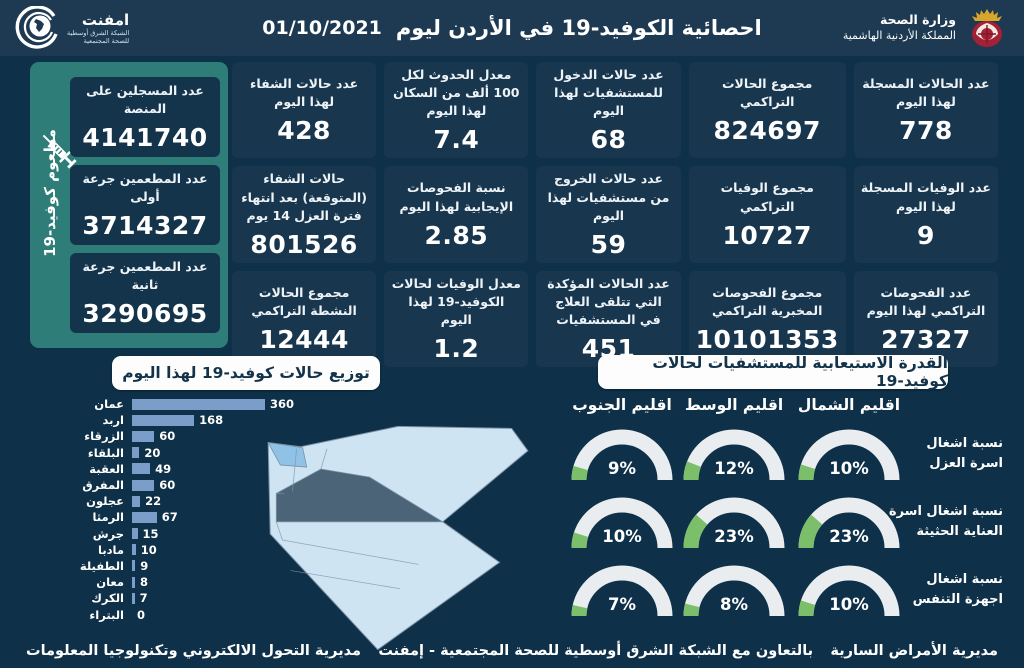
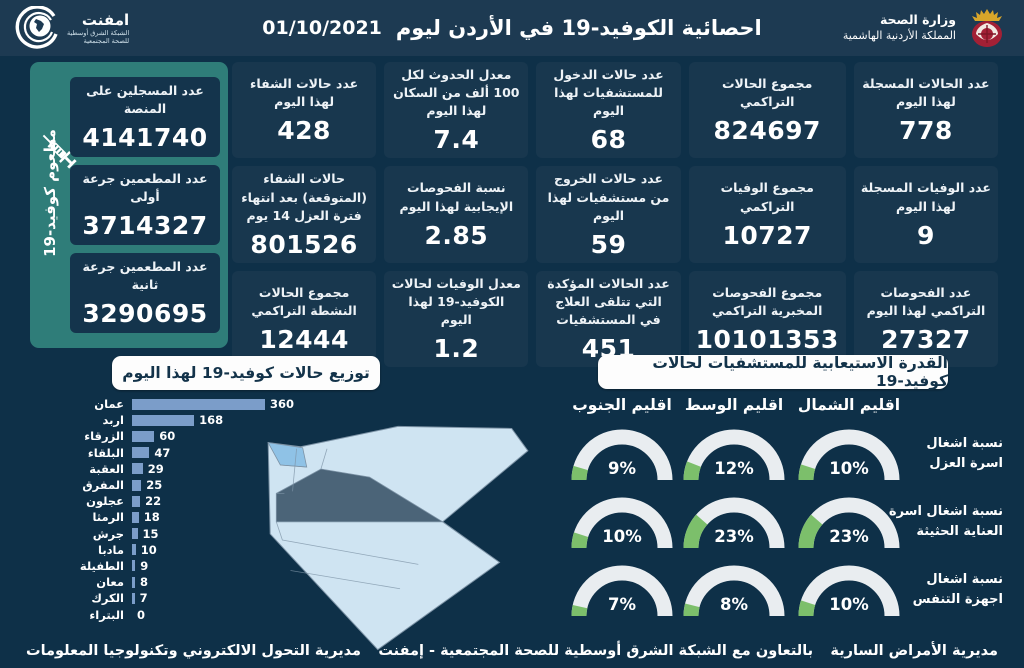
توزيع حالات كوفيد-19 لهذا اليوم/البلقاء: 20 -> 47
توزيع حالات كوفيد-19 لهذا اليوم/العقبة: 49 -> 29
توزيع حالات كوفيد-19 لهذا اليوم/المفرق: 60 -> 25
توزيع حالات كوفيد-19 لهذا اليوم/الرمثا: 67 -> 18
